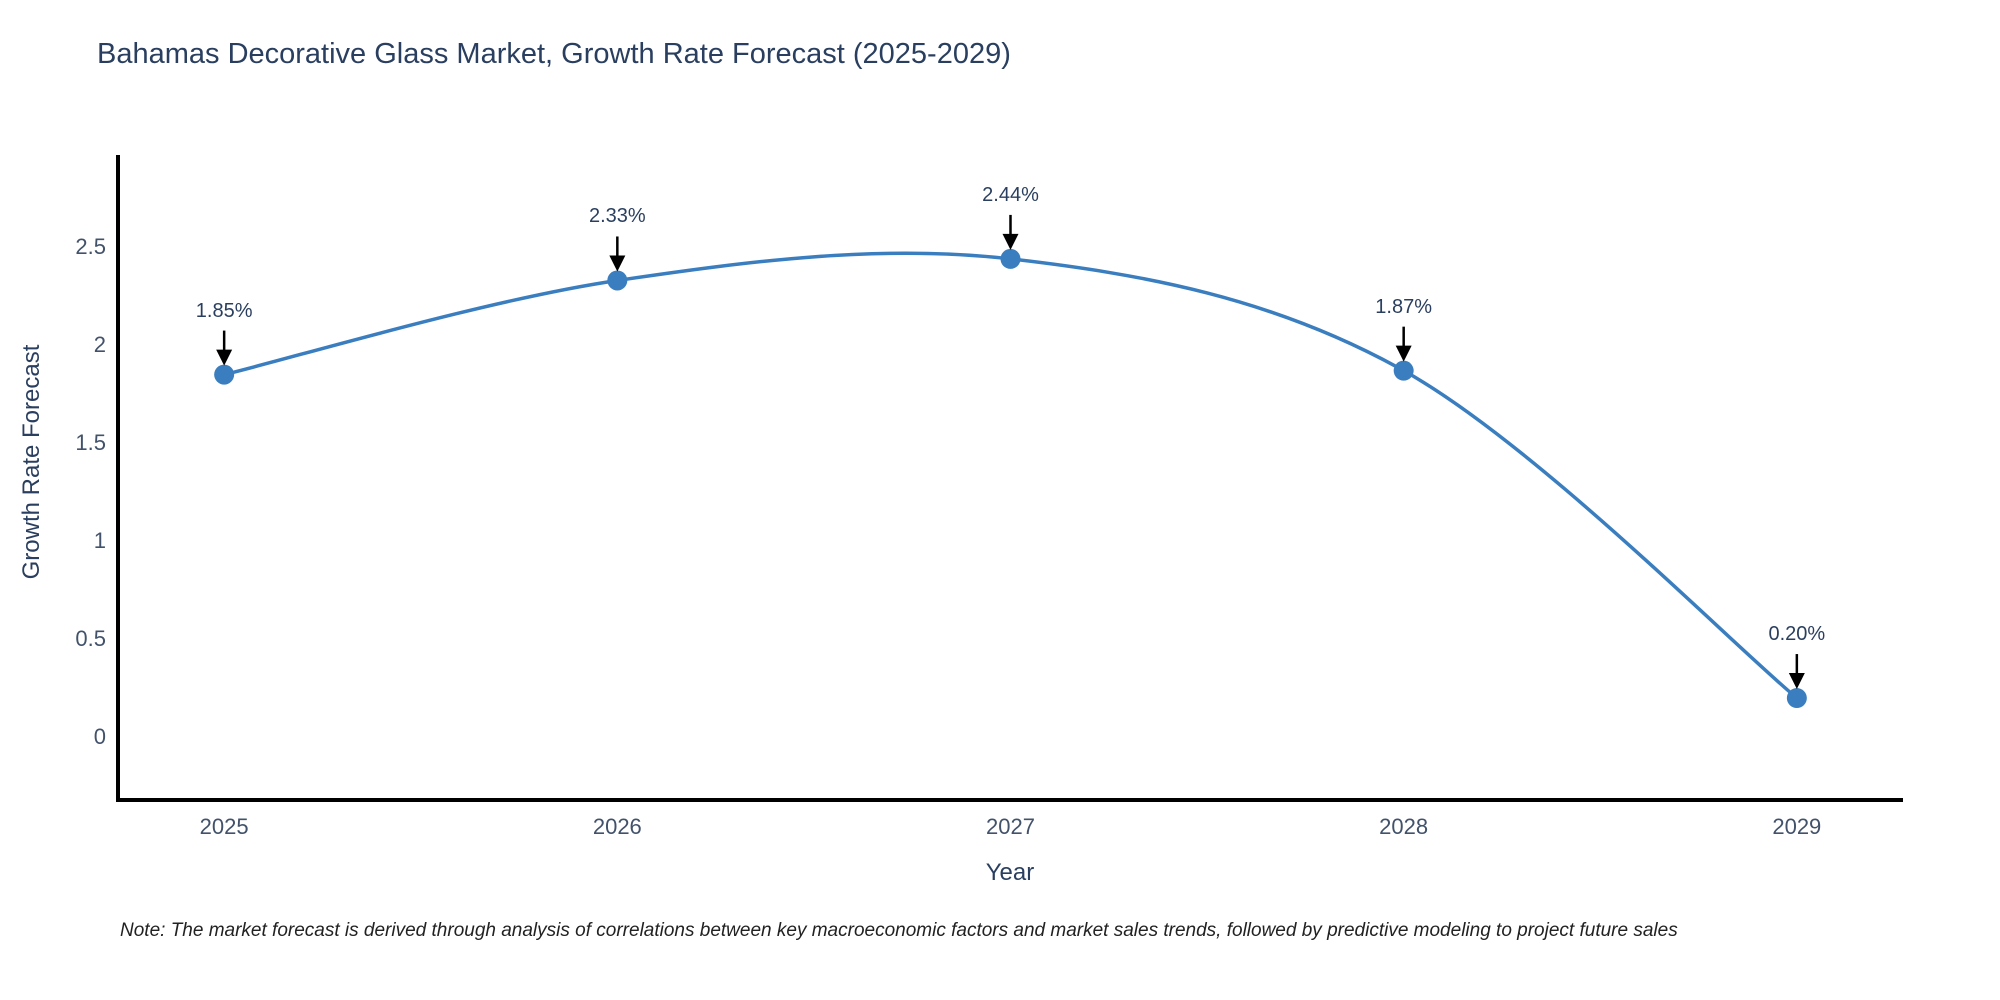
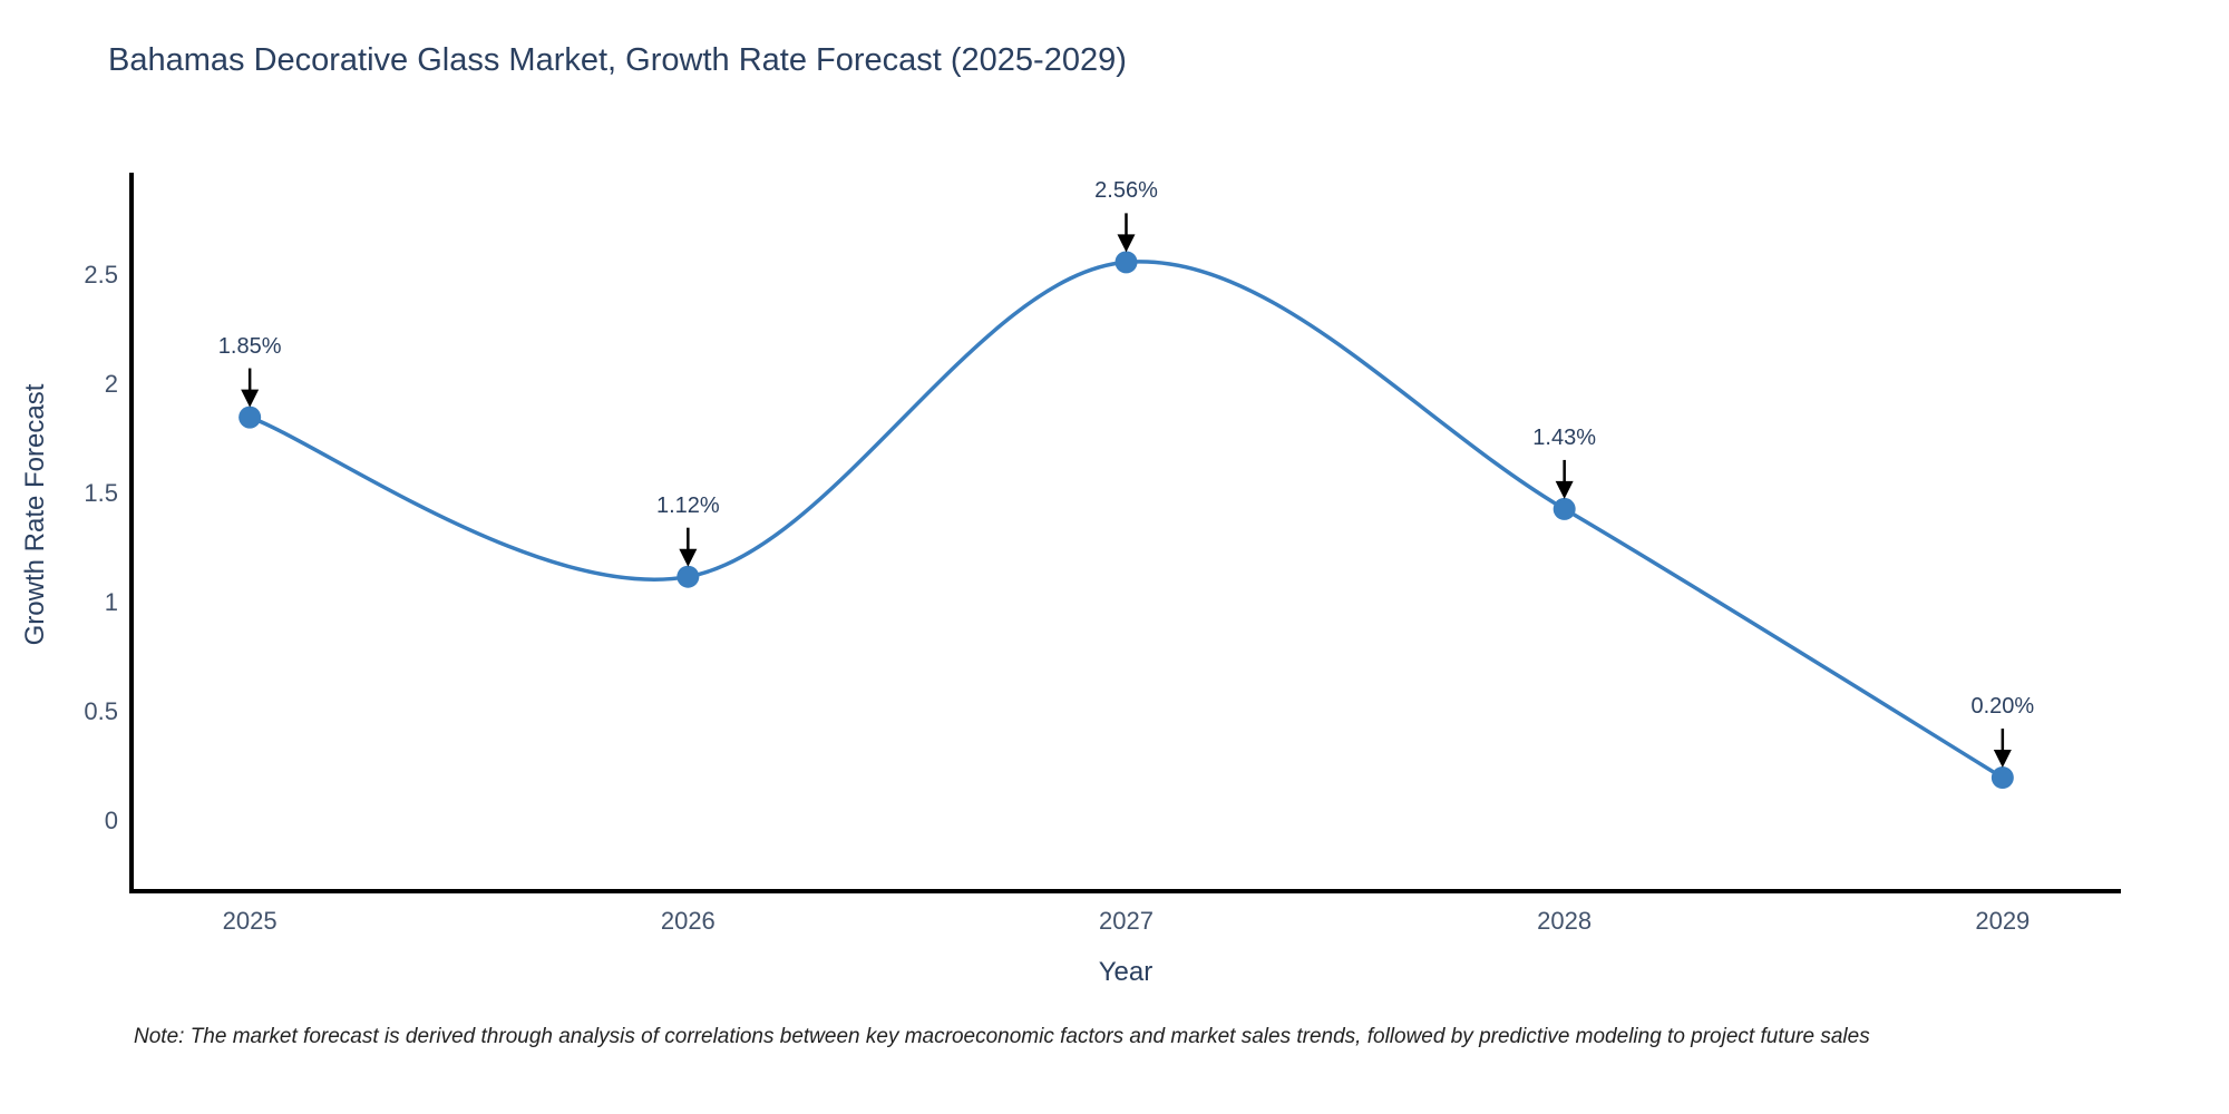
2026: 2.33% -> 1.12%
2027: 2.44% -> 2.56%
2028: 1.87% -> 1.43%
